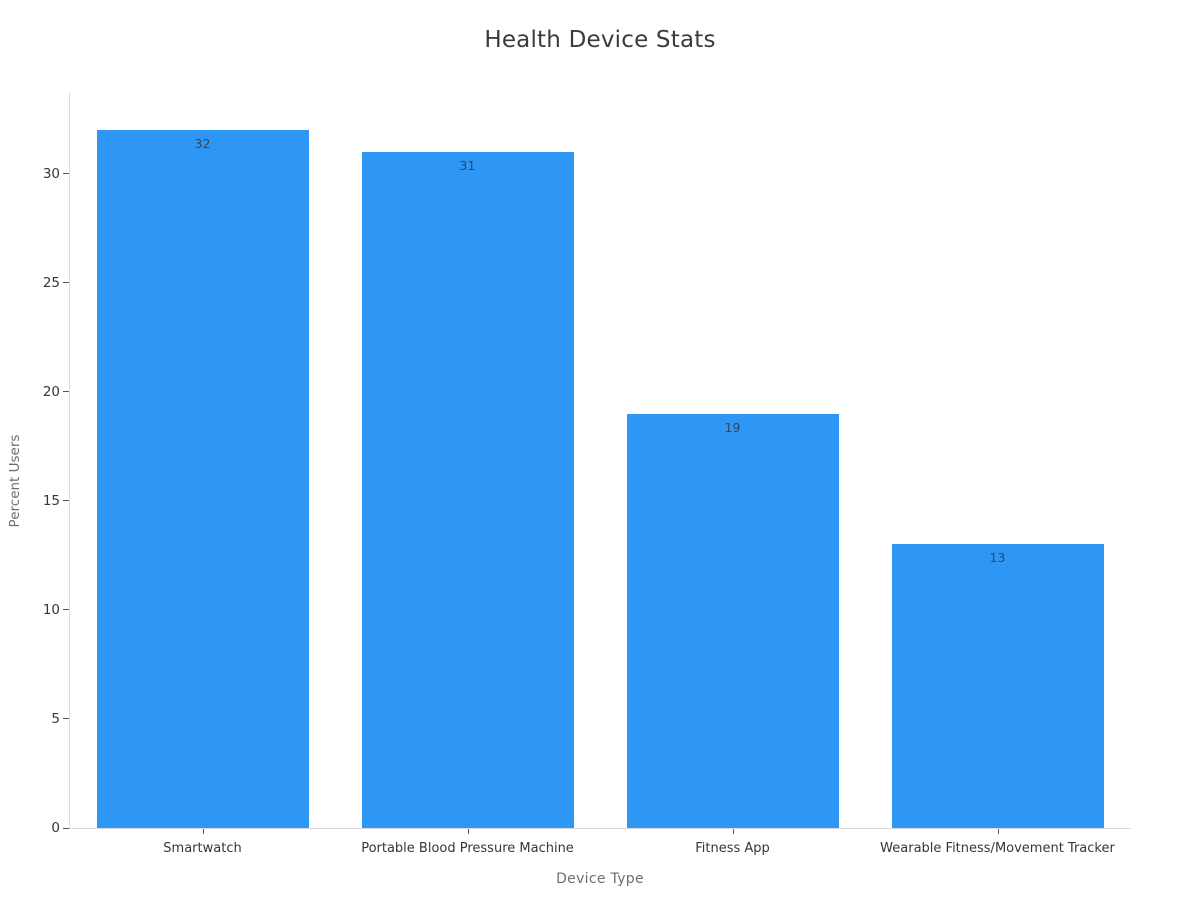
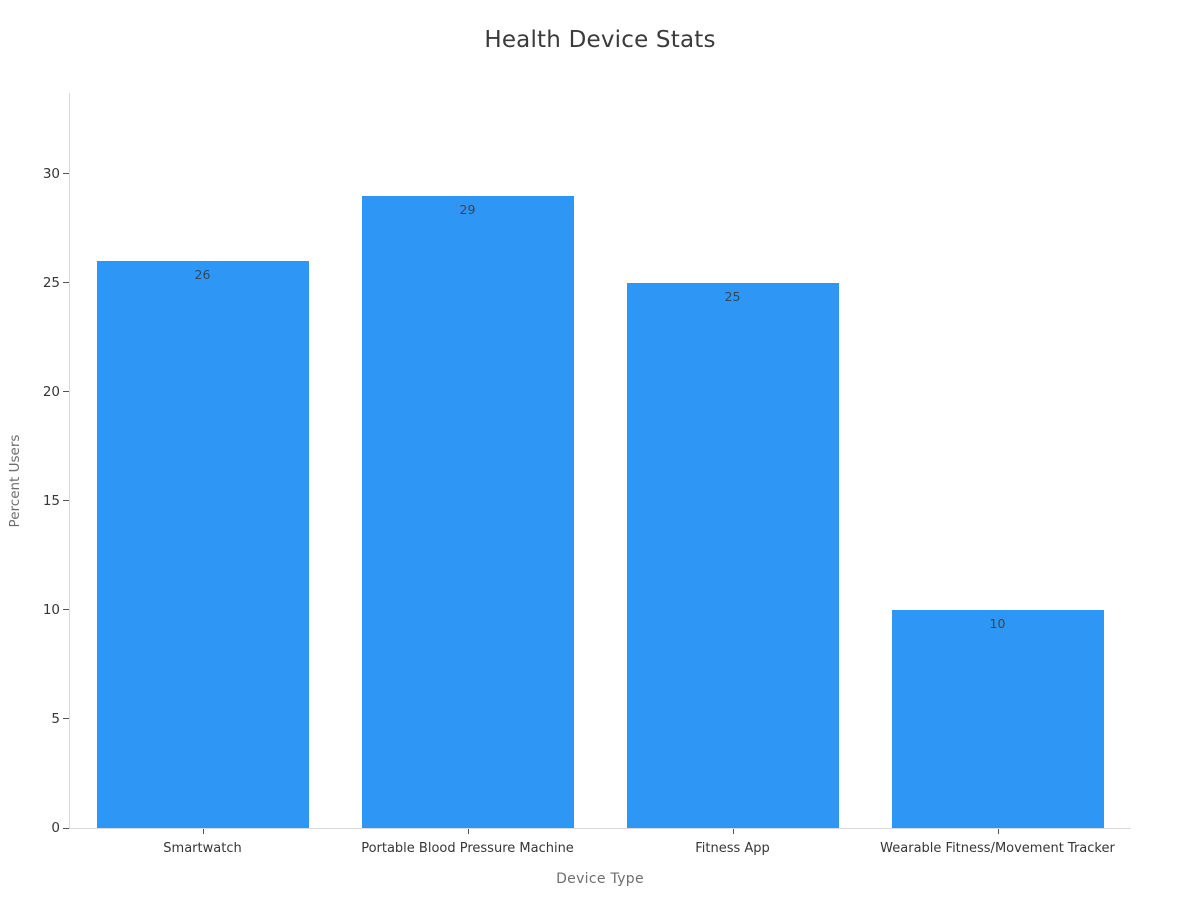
Smartwatch: 32 -> 26
Portable Blood Pressure Machine: 31 -> 29
Fitness App: 19 -> 25
Wearable Fitness/Movement Tracker: 13 -> 10
